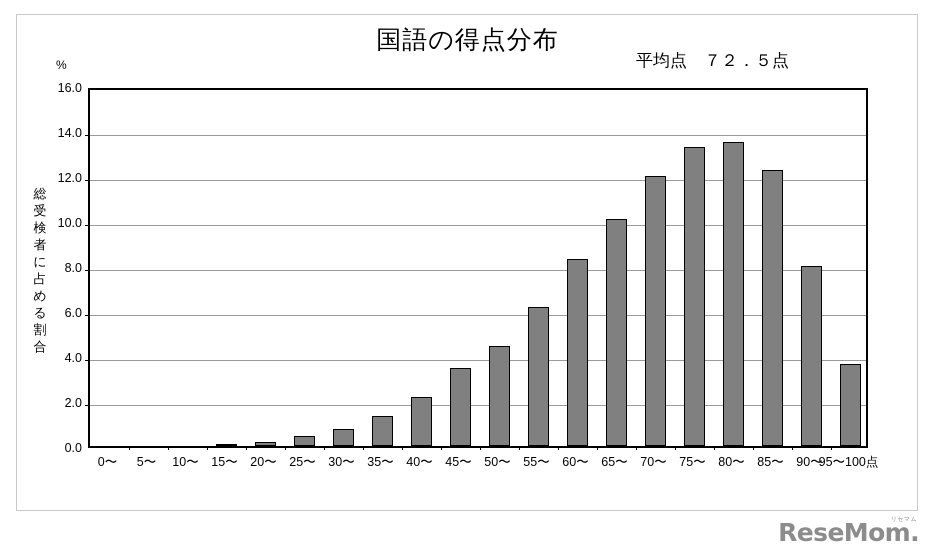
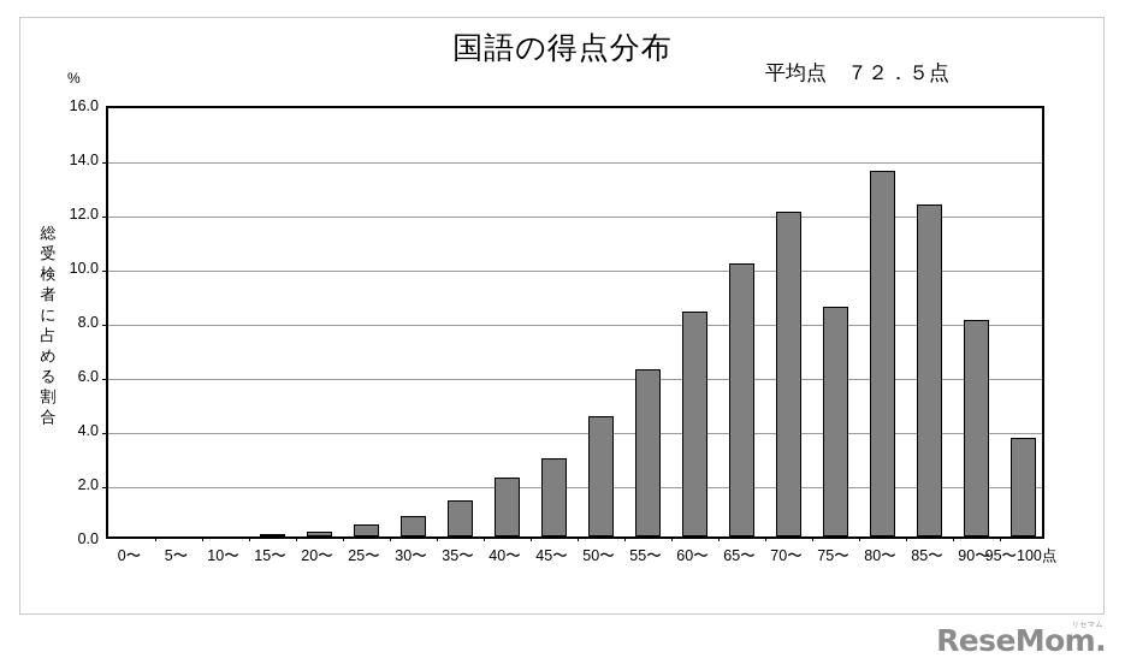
45〜: 3.5 -> 2.9
75〜: 13.3 -> 8.5
